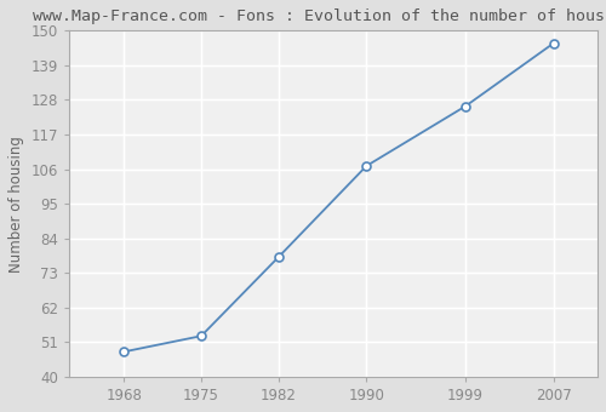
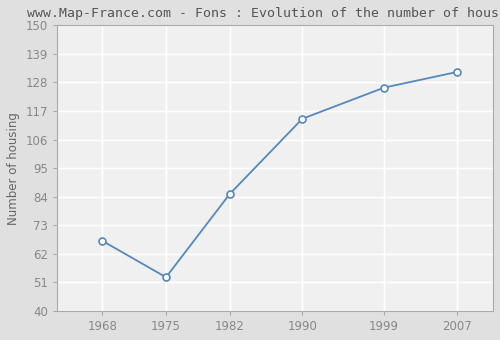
1968: 48 -> 67
1982: 78 -> 85
1990: 107 -> 114
2007: 146 -> 132
